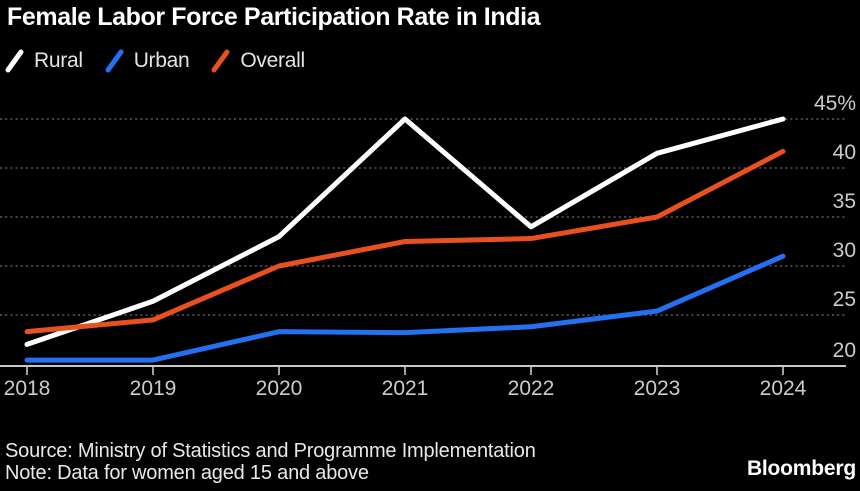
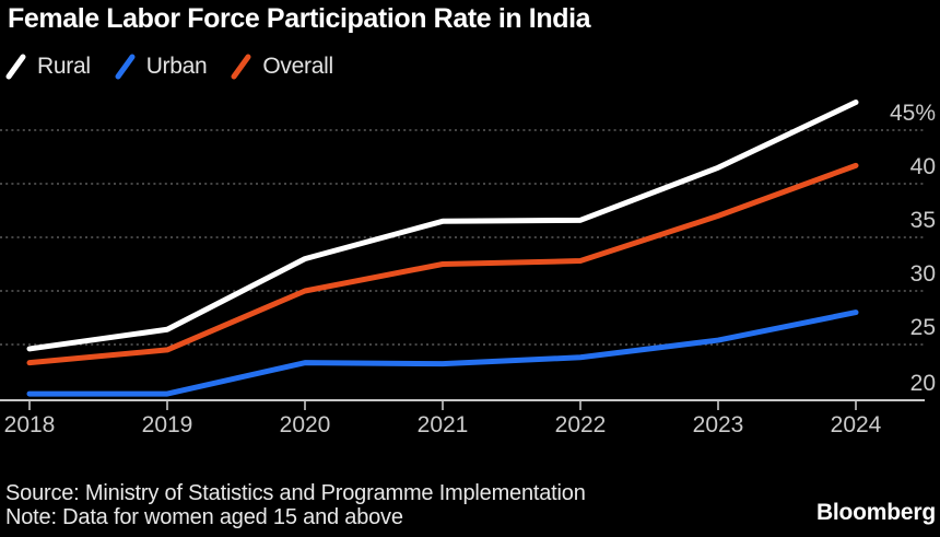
Rural/2018: 22% -> 25%
Rural/2021: 45% -> 36%
Rural/2022: 34% -> 37%
Overall/2023: 35% -> 37%
Rural/2024: 45% -> 48%
Urban/2024: 31% -> 28%
